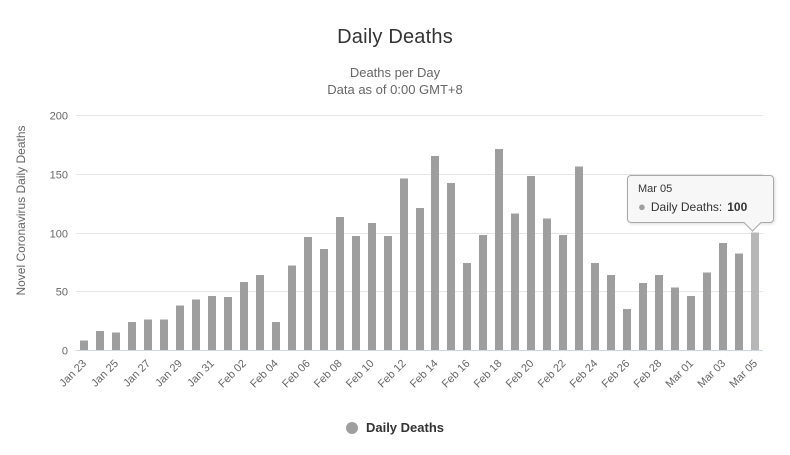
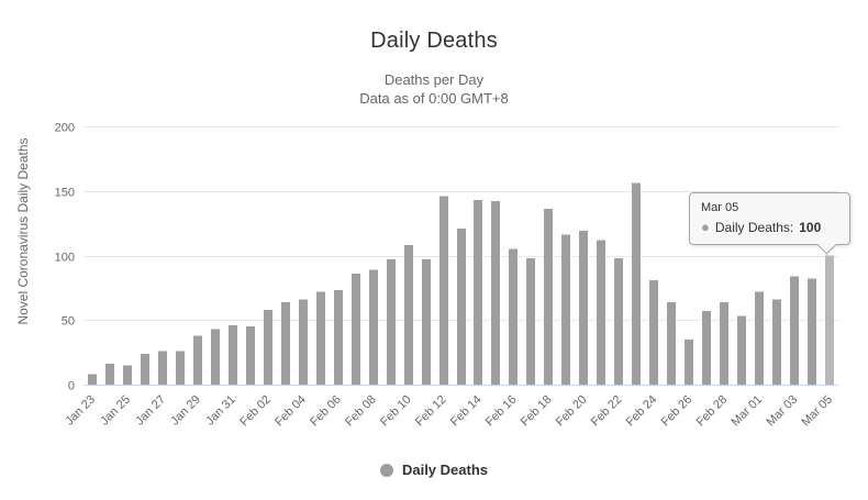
Feb 04: 24 -> 66
Feb 06: 96 -> 73
Feb 08: 113 -> 89
Feb 14: 165 -> 143
Feb 16: 74 -> 105
Feb 18: 171 -> 136
Feb 20: 148 -> 119
Feb 24: 74 -> 81
Mar 01: 46 -> 72
Mar 03: 91 -> 84
